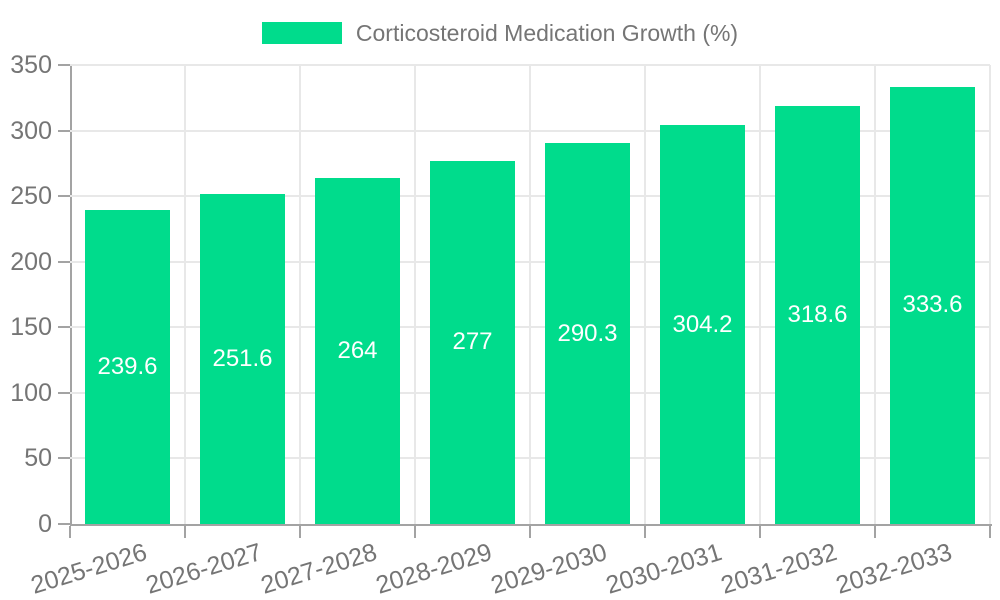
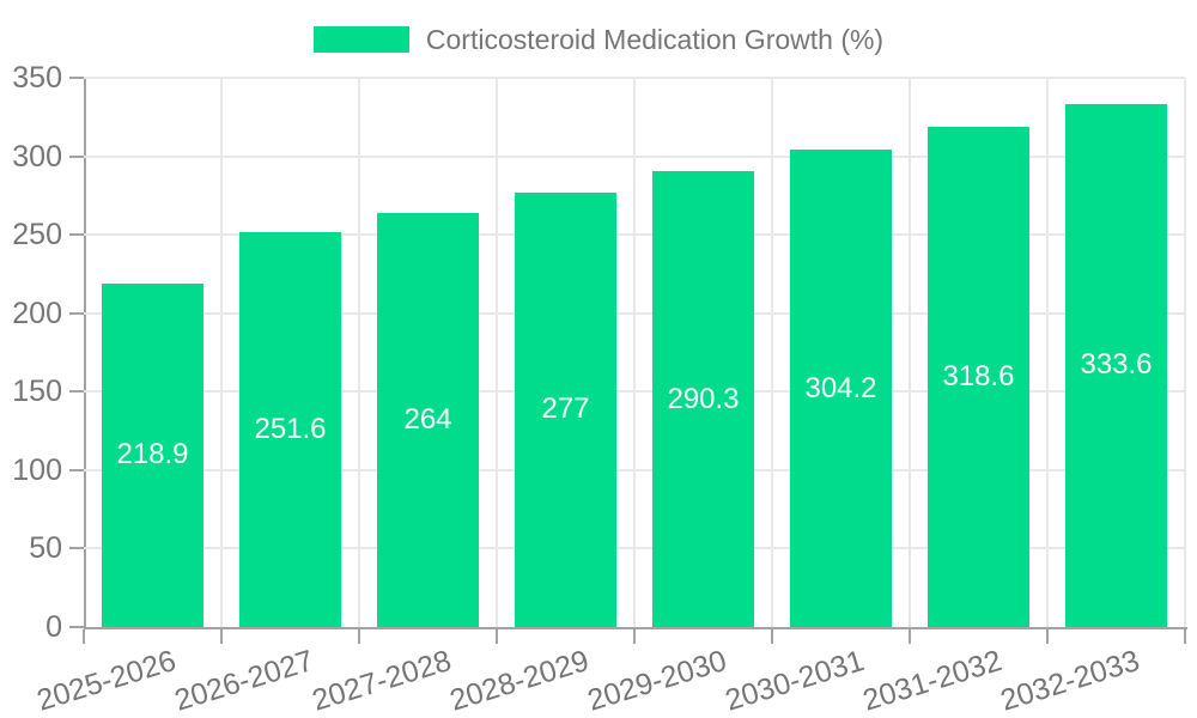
2025-2026: 239.6 -> 218.9
